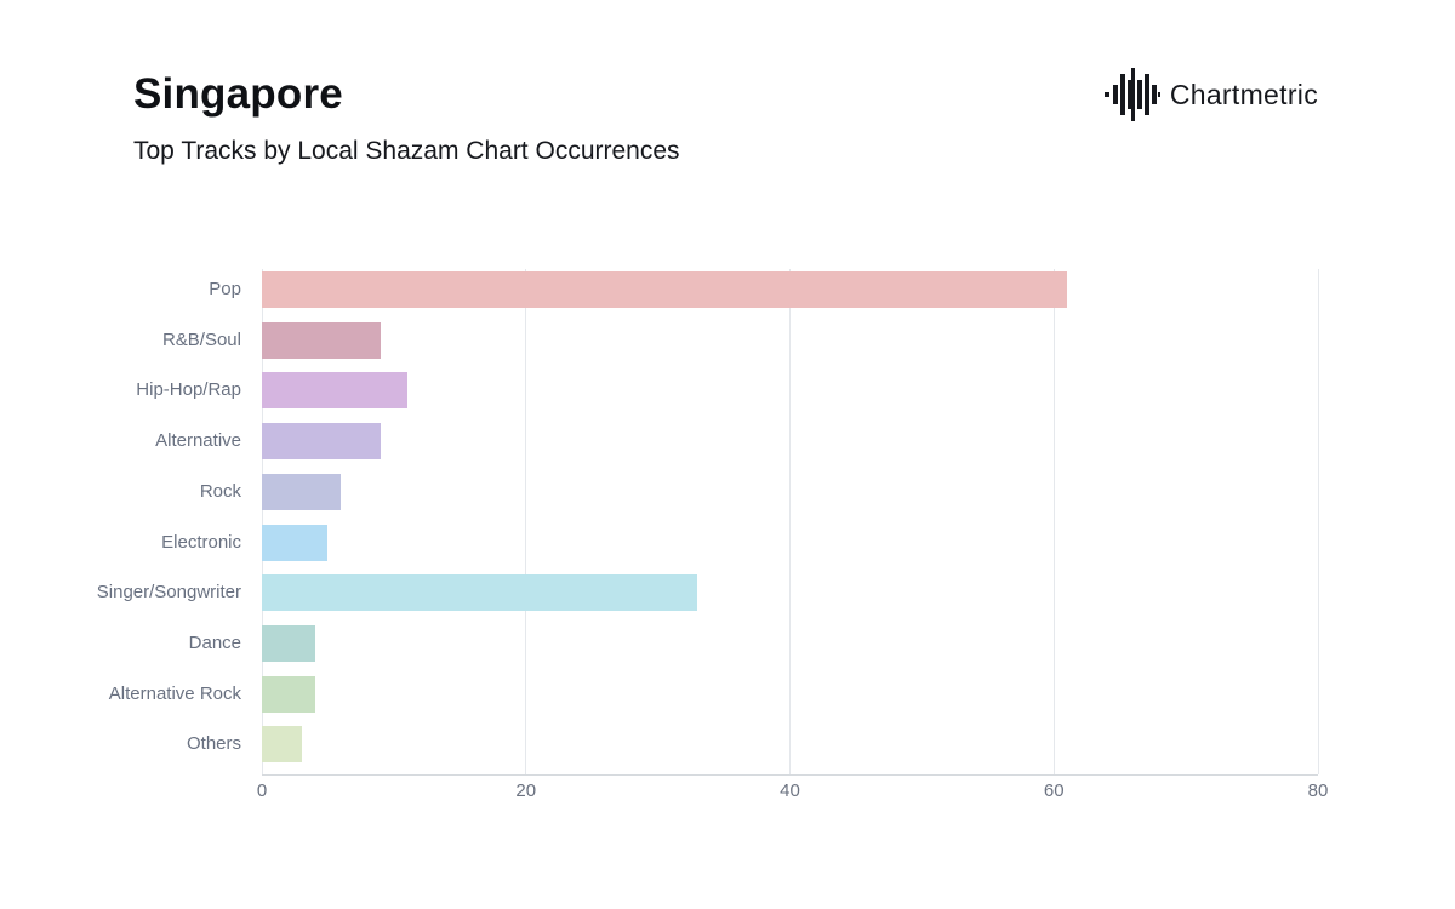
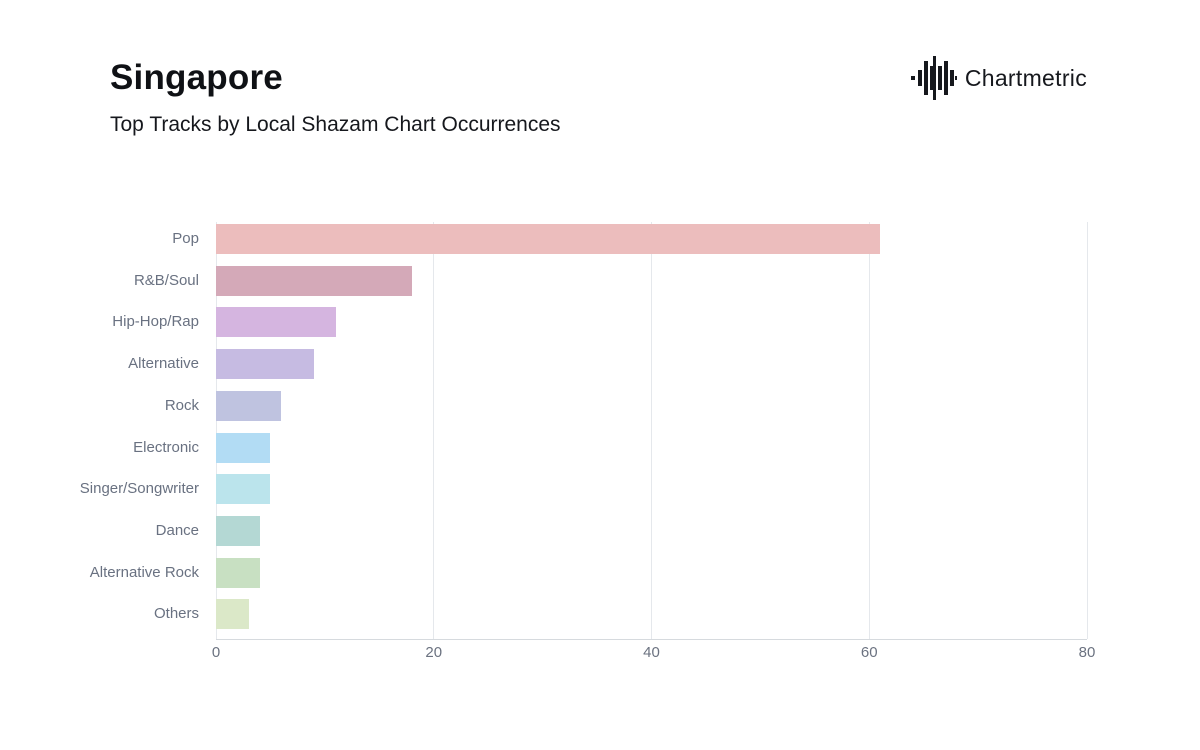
R&B/Soul: 9 -> 18
Singer/Songwriter: 33 -> 5
